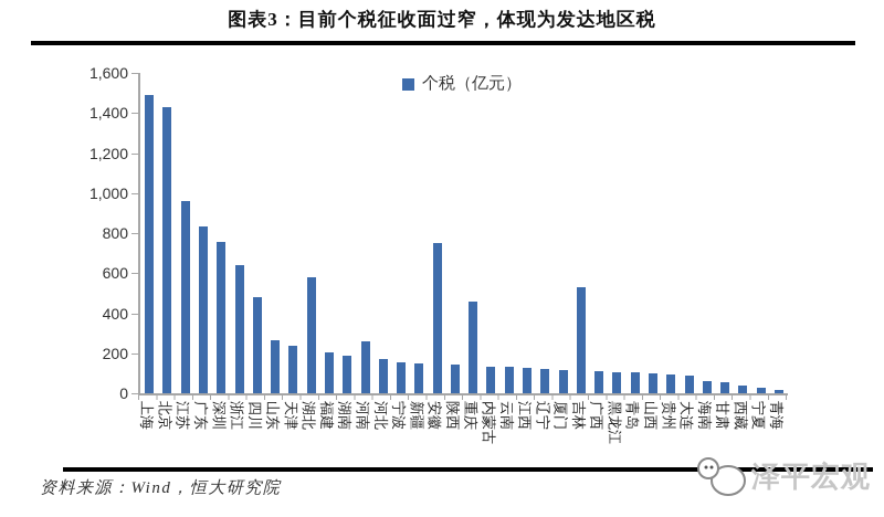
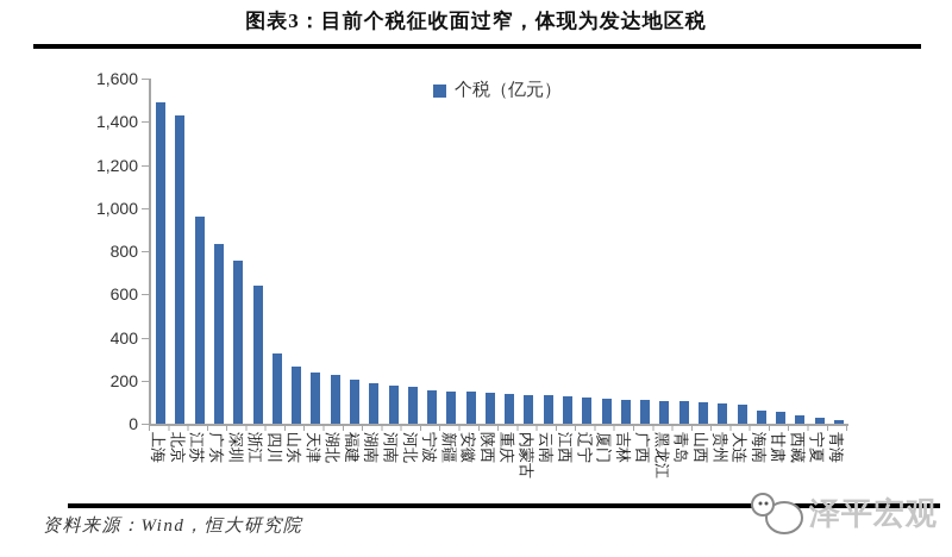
四川: 480 -> 330
湖北: 580 -> 230
河南: 260 -> 180
安徽: 750 -> 150
重庆: 460 -> 140
吉林: 530 -> 110
